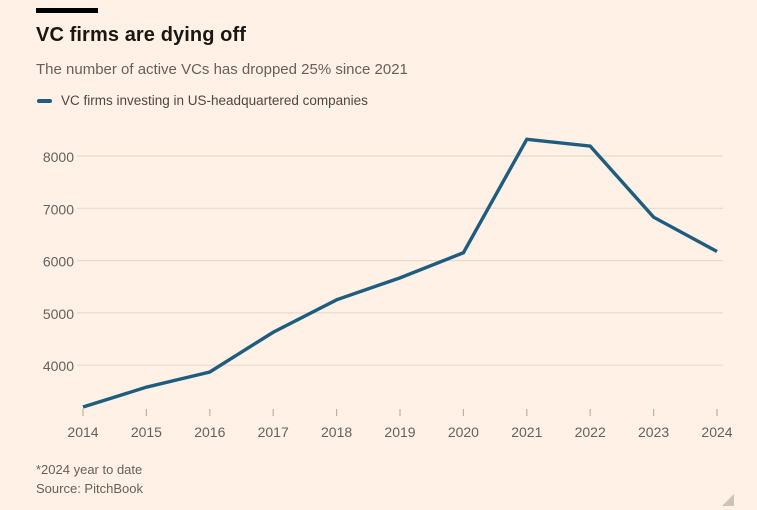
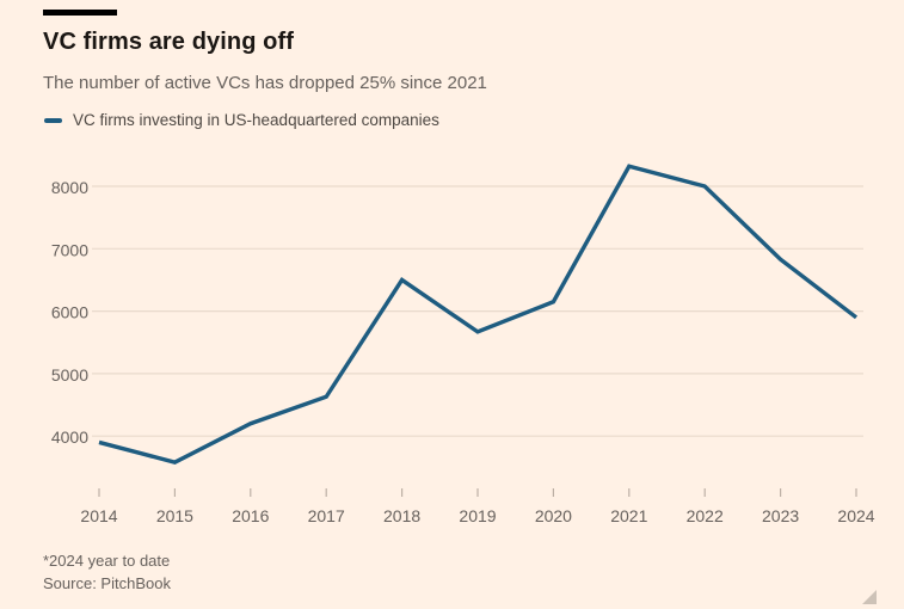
2014: 3200 -> 3900
2016: 3900 -> 4200
2018: 5200 -> 6500
2022: 8200 -> 8000
2024: 6200 -> 5900
